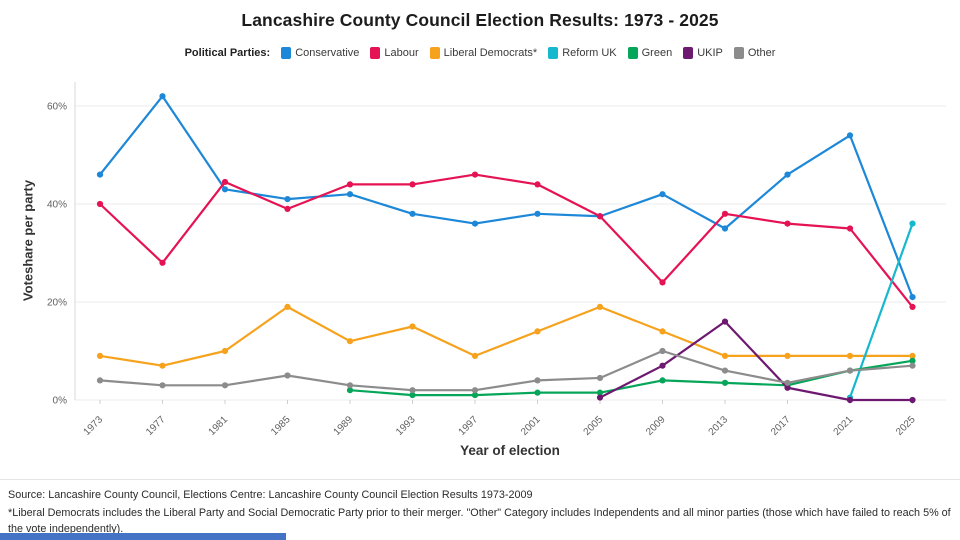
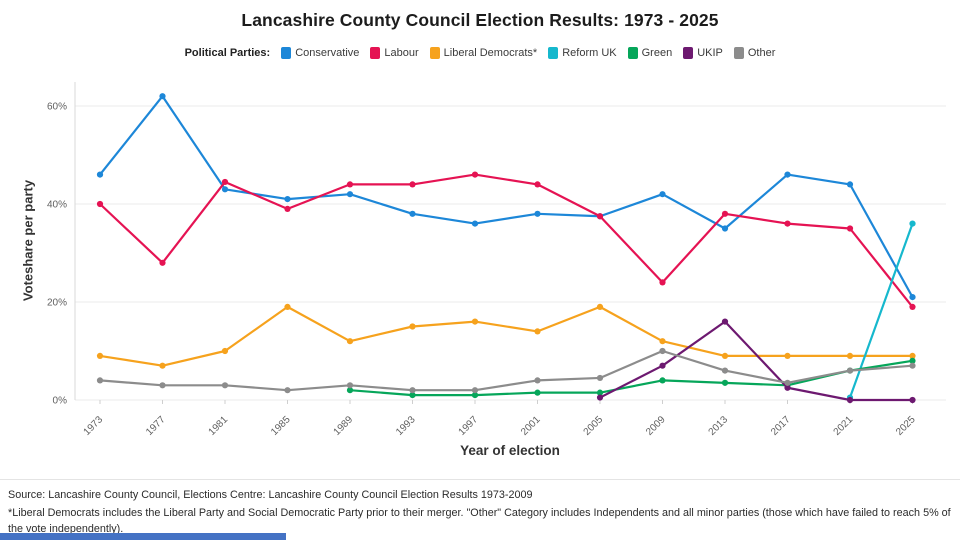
Other/1985: 5% -> 2%
Liberal Democrats*/1997: 9% -> 16%
Liberal Democrats*/2009: 14% -> 12%
Conservative/2021: 54% -> 44%
